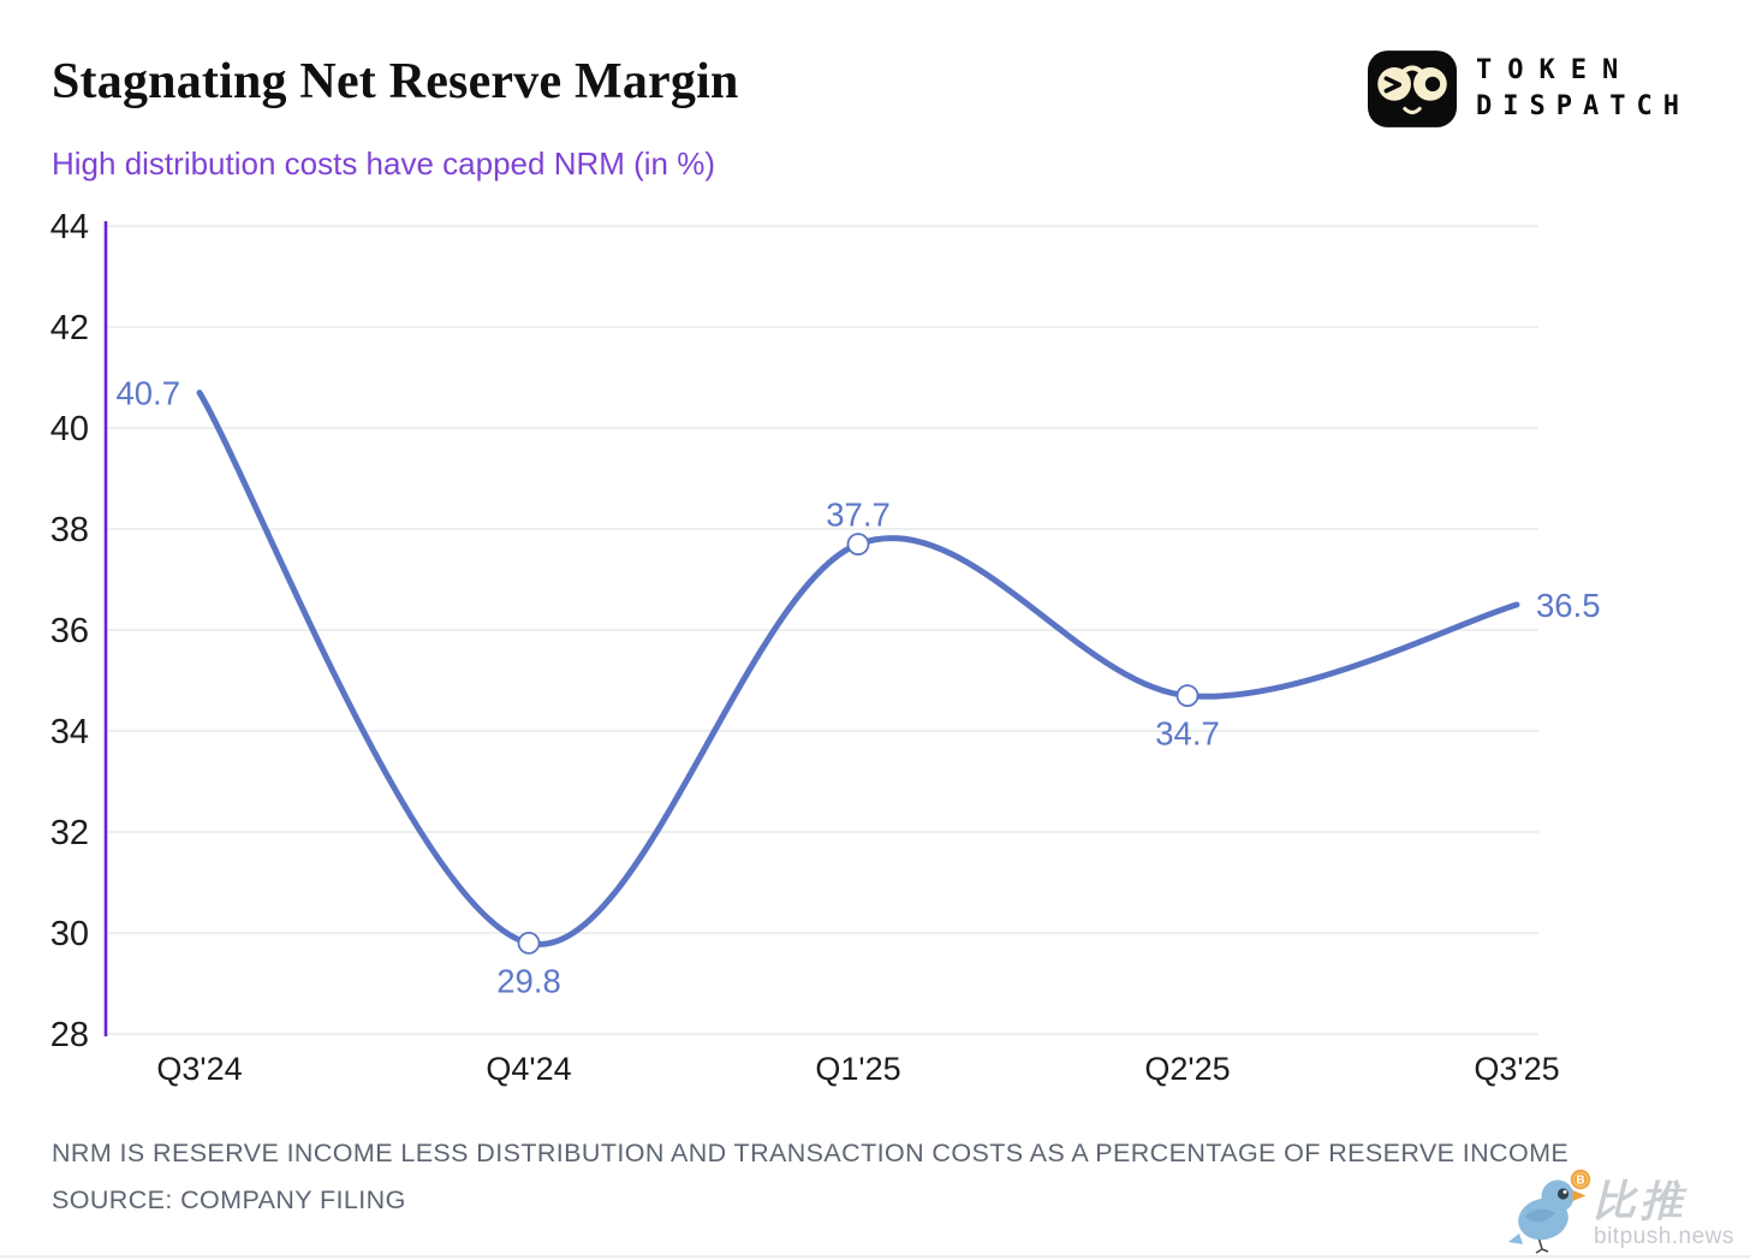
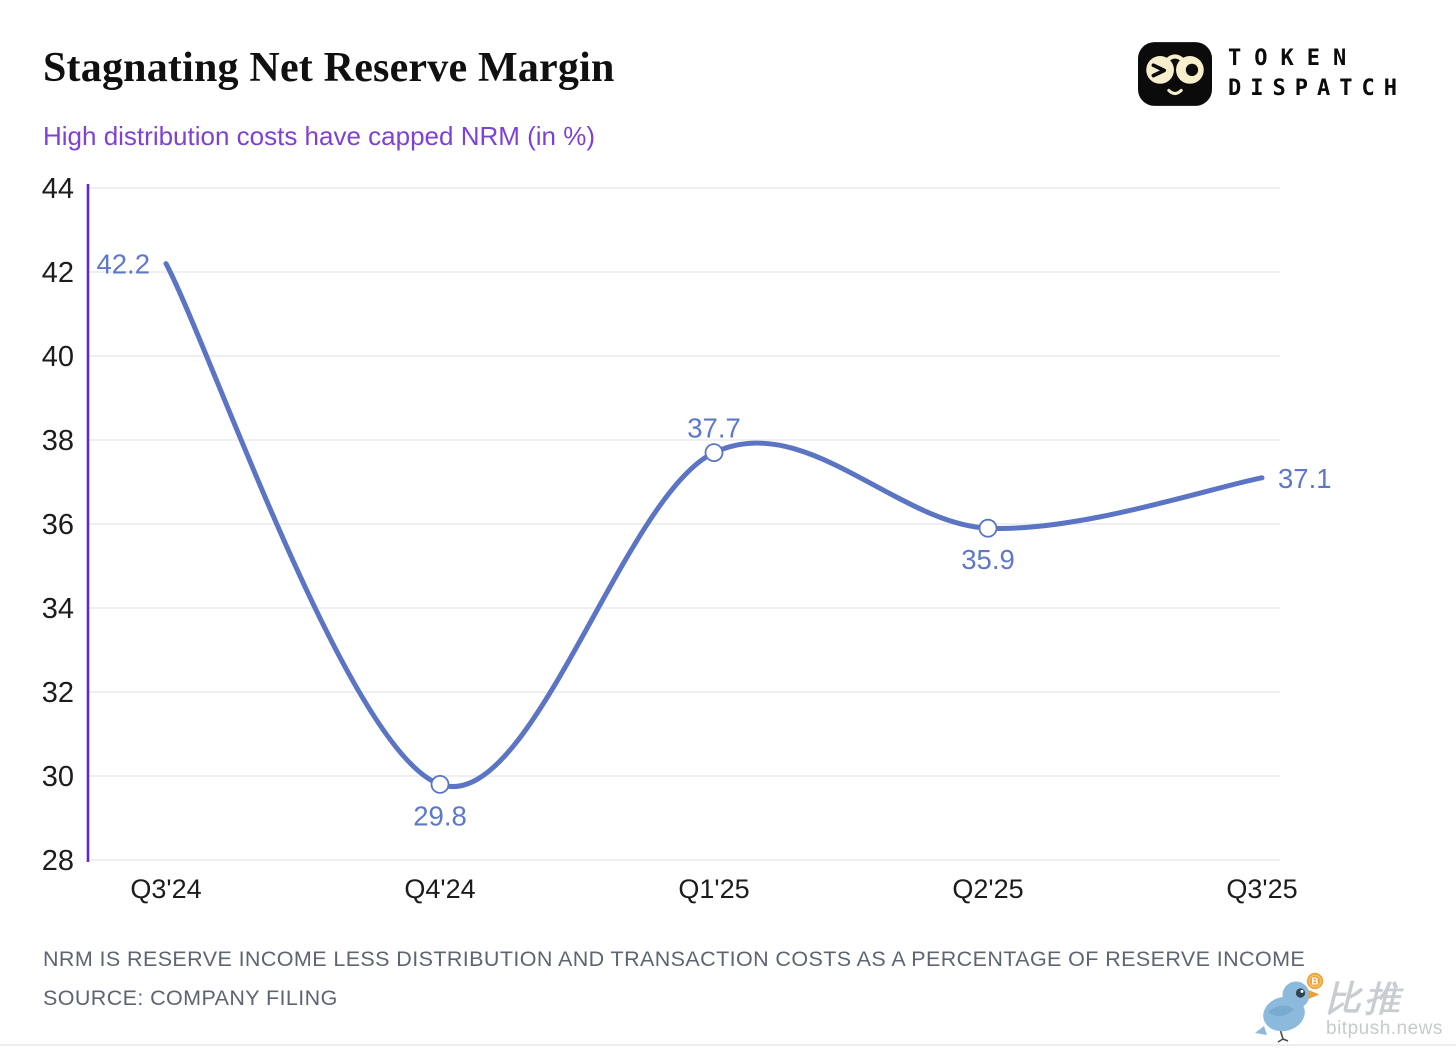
Q3'24: 40.7 -> 42.2
Q2'25: 34.7 -> 35.9
Q3'25: 36.5 -> 37.1
